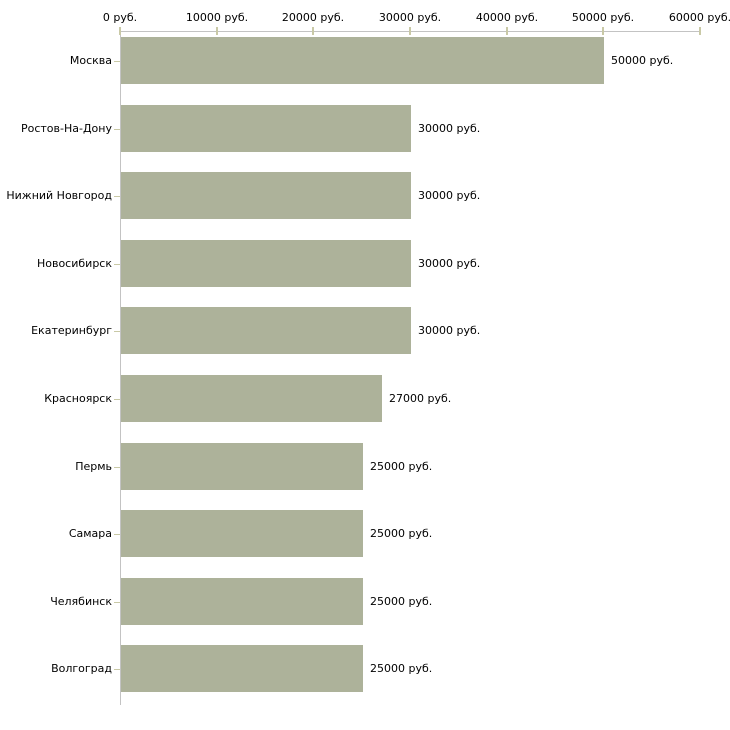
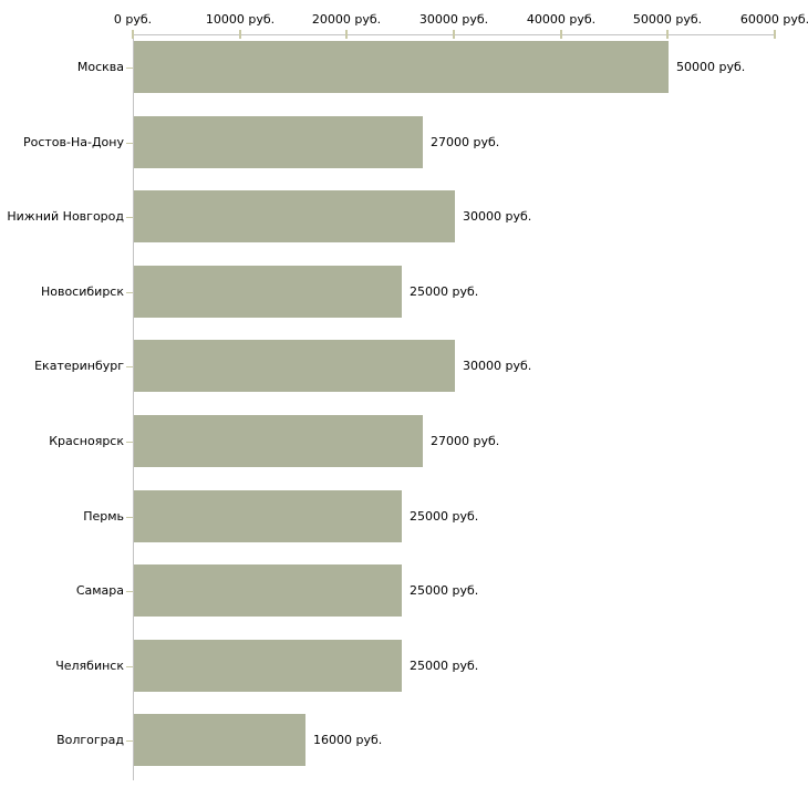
Ростов-На-Дону: 30000 -> 27000
Новосибирск: 30000 -> 25000
Волгоград: 25000 -> 16000
